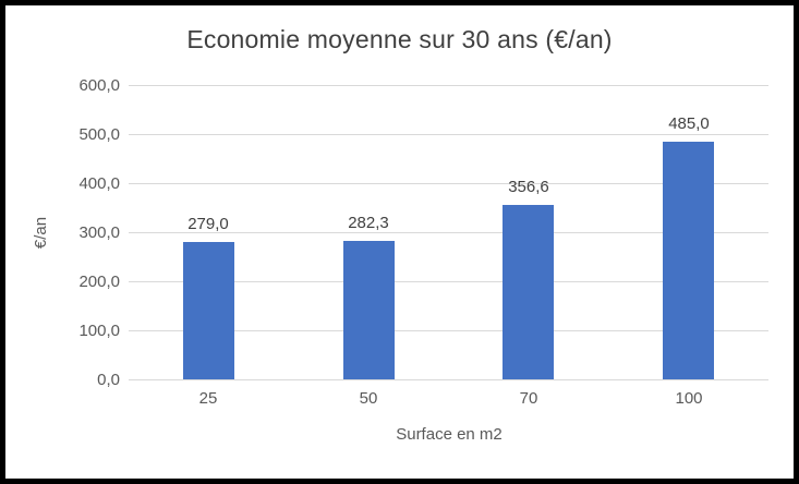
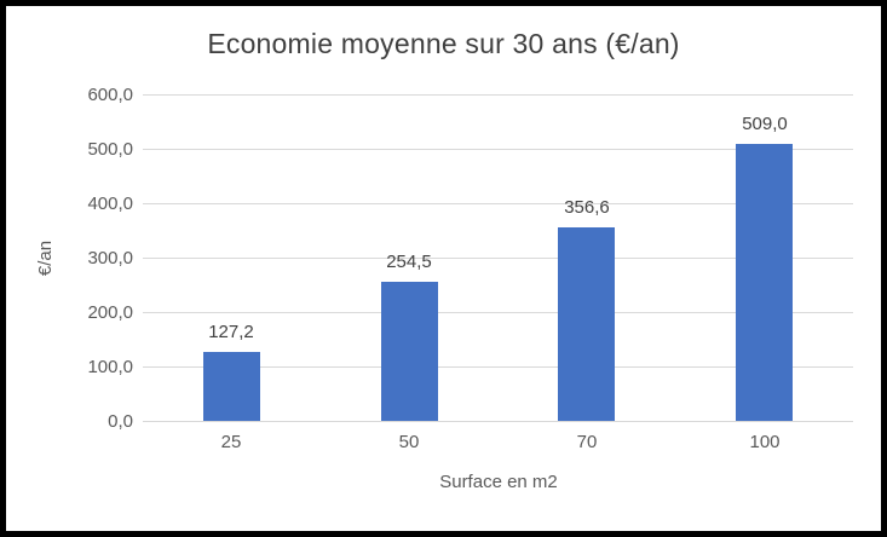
25: 279,0 -> 127,2
50: 282,3 -> 254,5
100: 485,0 -> 509,0
